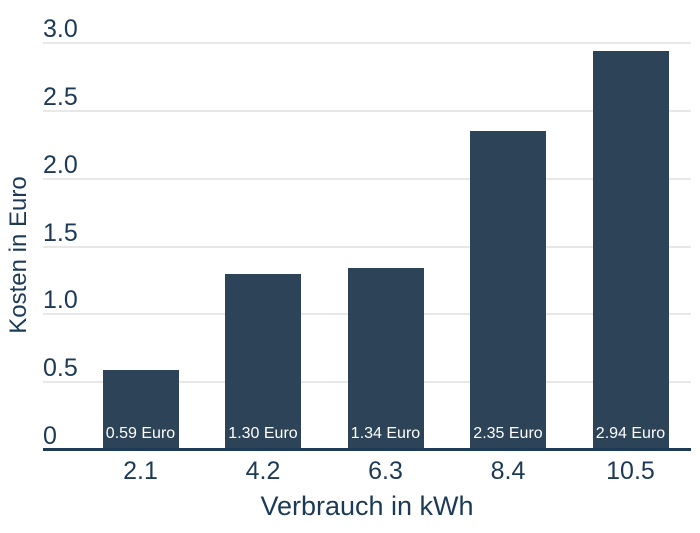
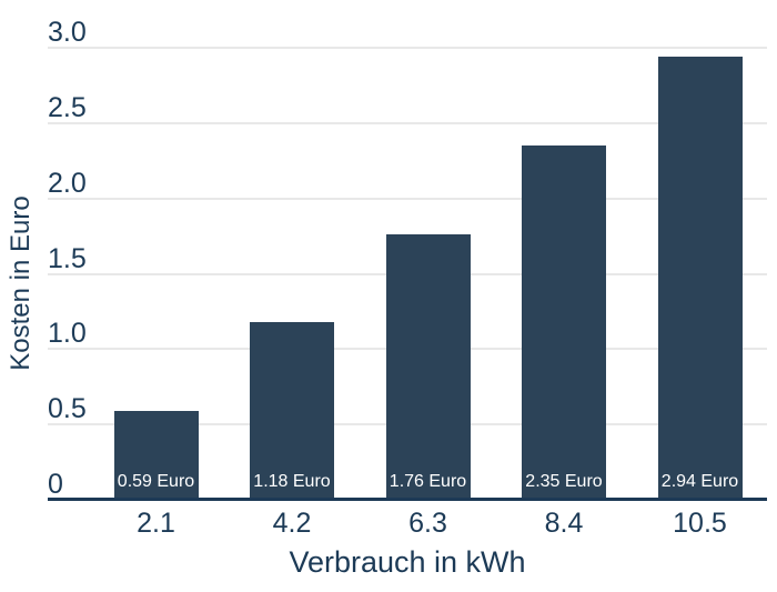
4.2: 1.30 -> 1.18
6.3: 1.34 -> 1.76
